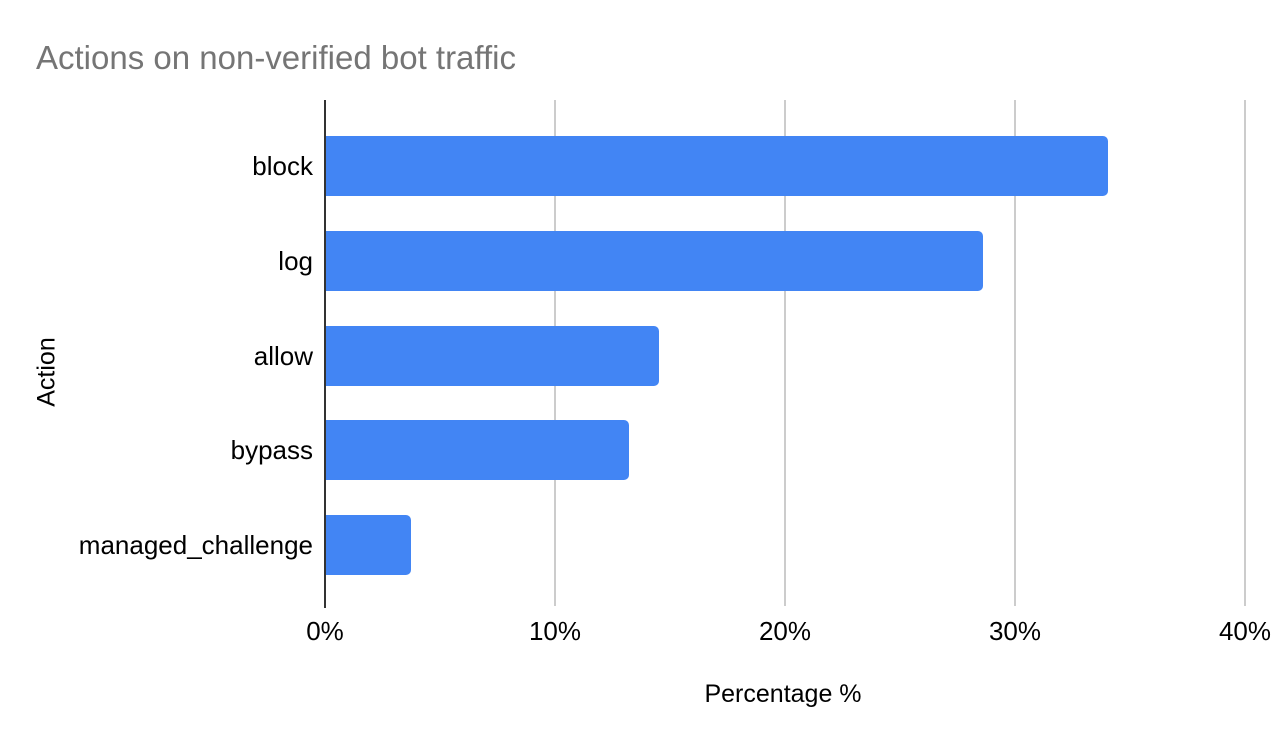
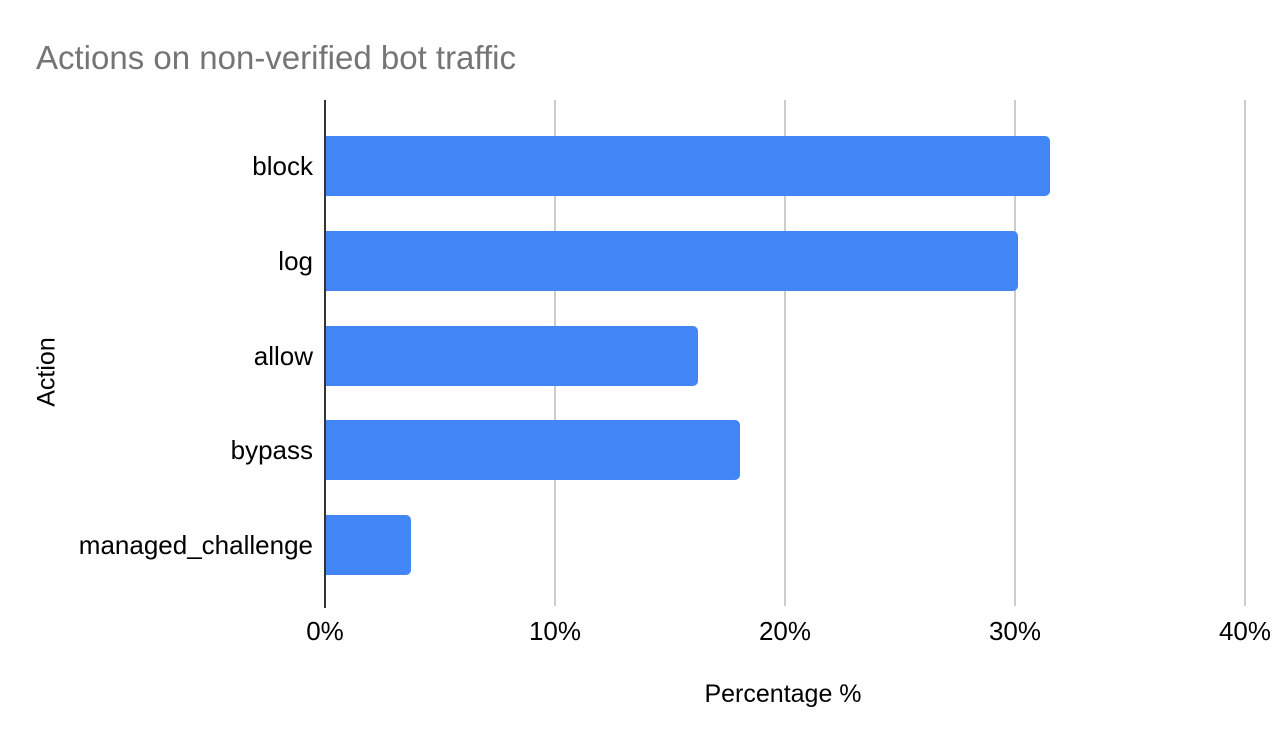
block: 34.0% -> 31.5%
log: 28.6% -> 30.1%
allow: 14.5% -> 16.2%
bypass: 13.2% -> 18.0%
